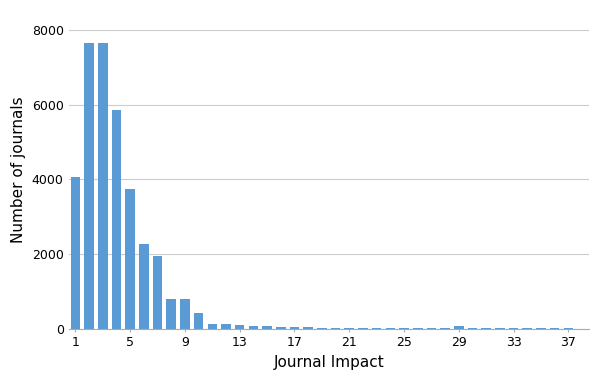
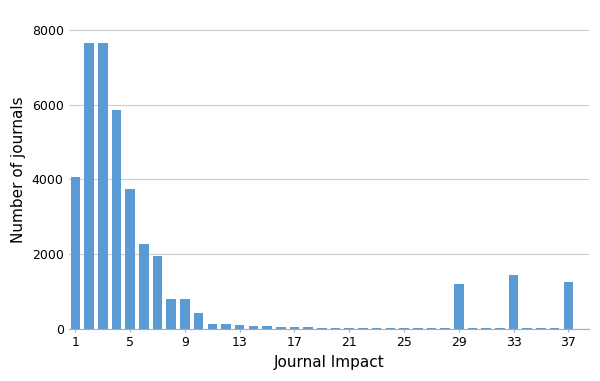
29: 60 -> 1200
33: 10 -> 1450
37: 10 -> 1250
